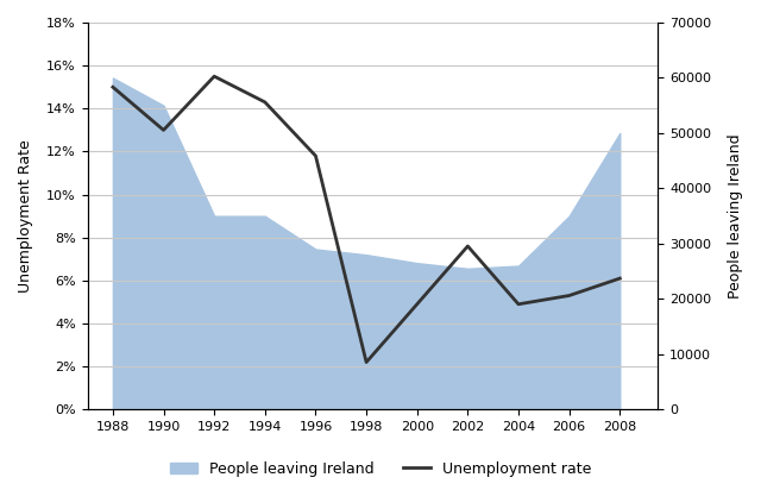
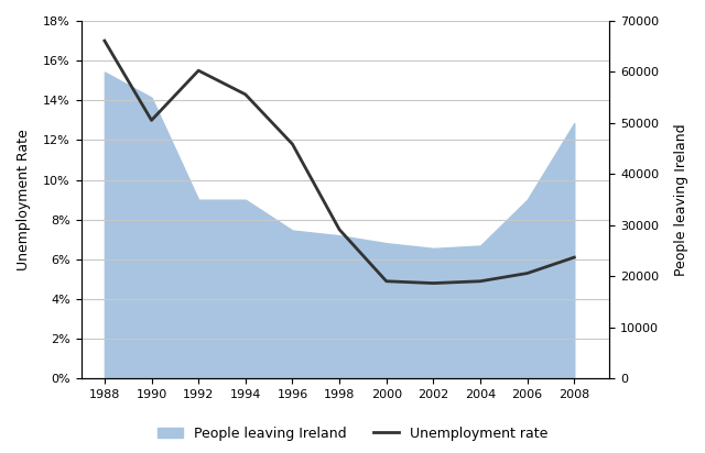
Unemployment rate/1988: 15.0% -> 17.0%
Unemployment rate/1998: 2.2% -> 7.5%
Unemployment rate/2002: 7.6% -> 4.8%
